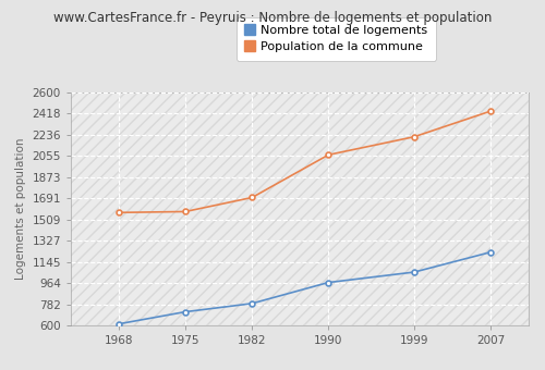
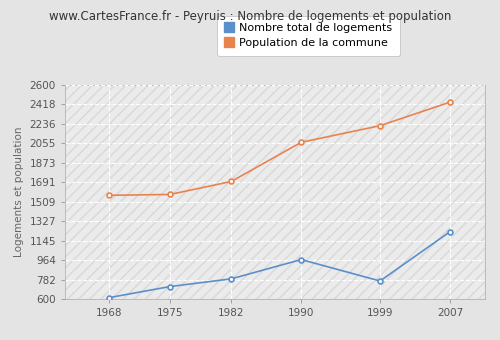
Nombre total de logements/1999: 1060 -> 770
